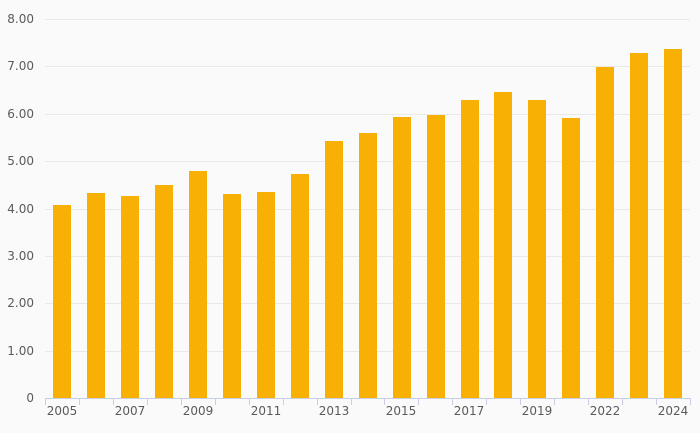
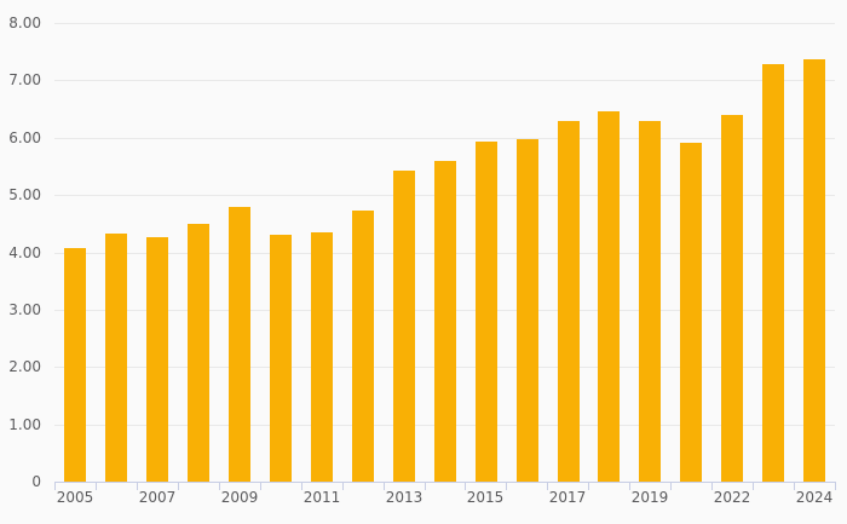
2022: 7.0 -> 6.4
